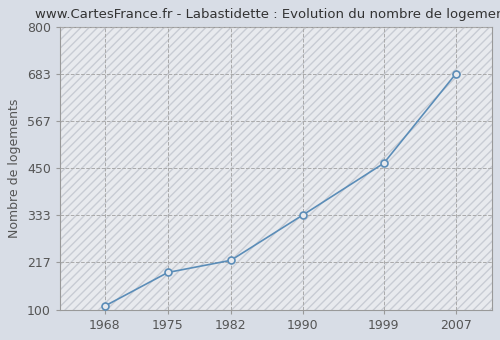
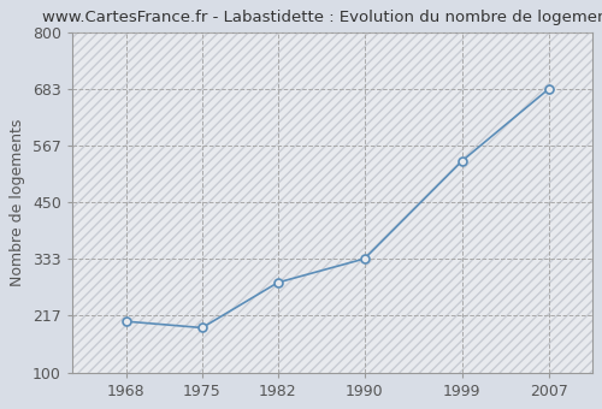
1968: 109 -> 205
1982: 222 -> 285
1999: 462 -> 535
